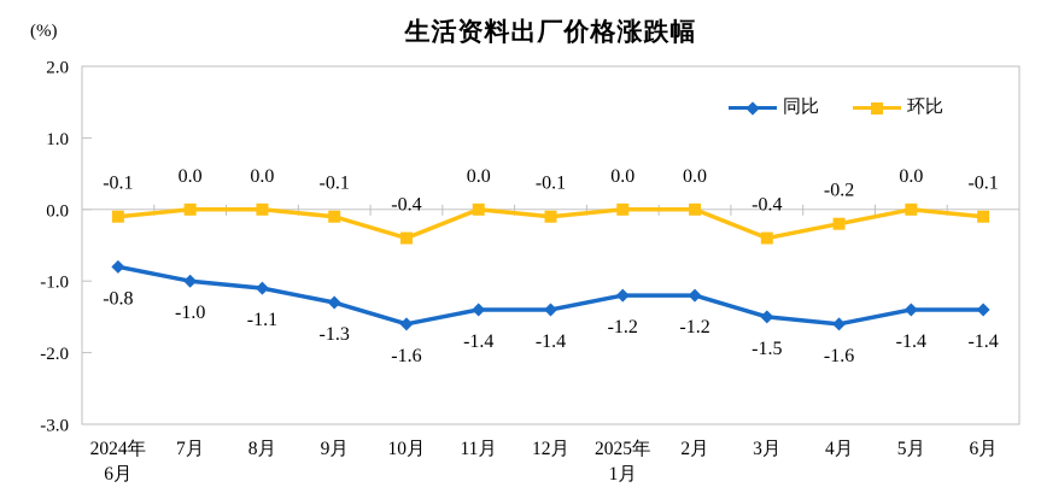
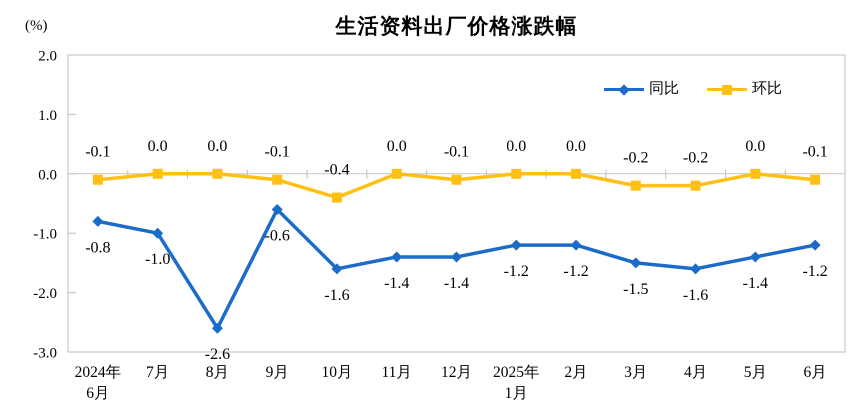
同比/8月: -1.1 -> -2.6
同比/9月: -1.3 -> -0.6
环比/3月: -0.4 -> -0.2
同比/6月: -1.4 -> -1.2
